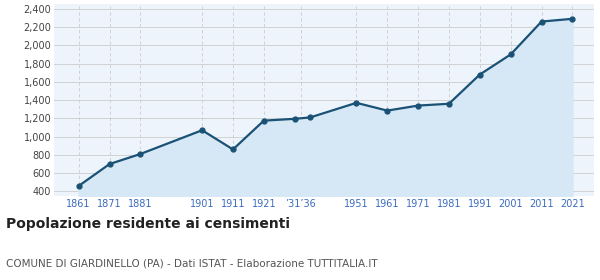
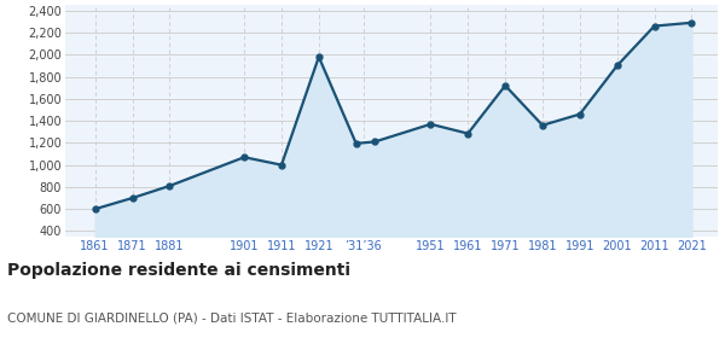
1861: 460 -> 600
1911: 860 -> 1,000
1921: 1,180 -> 1,980
1971: 1,340 -> 1,720
1991: 1,680 -> 1,460
